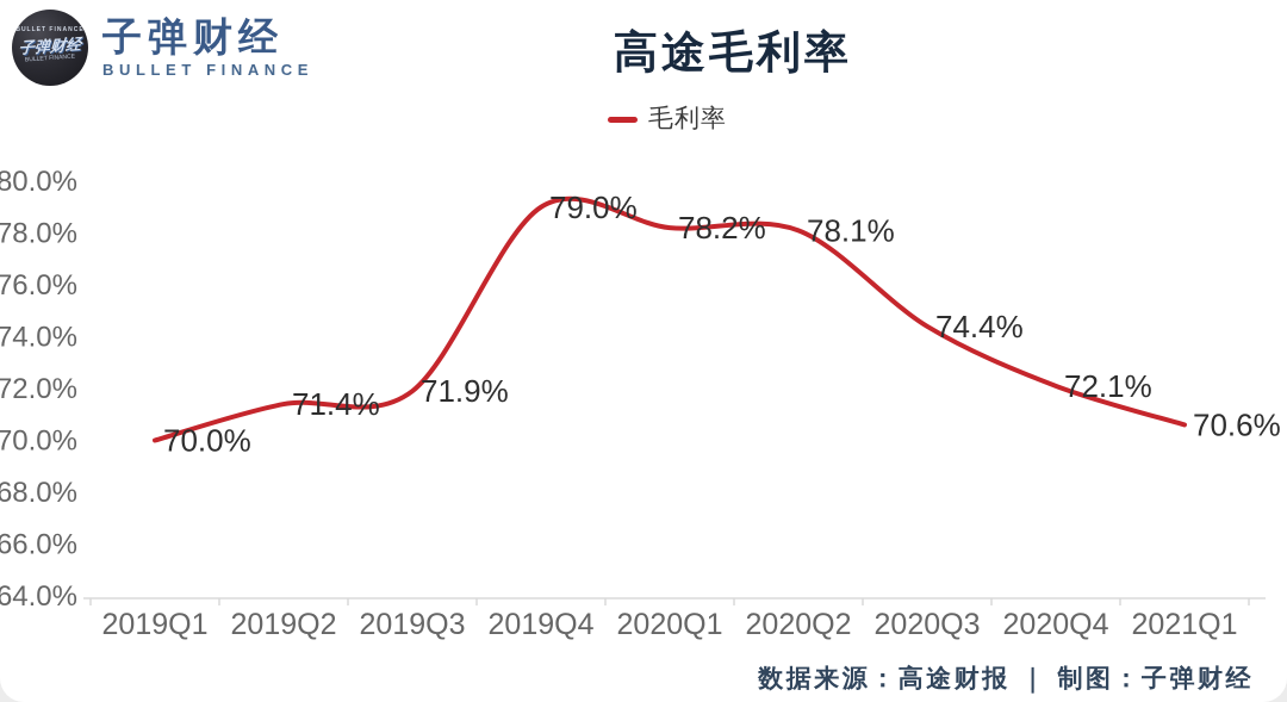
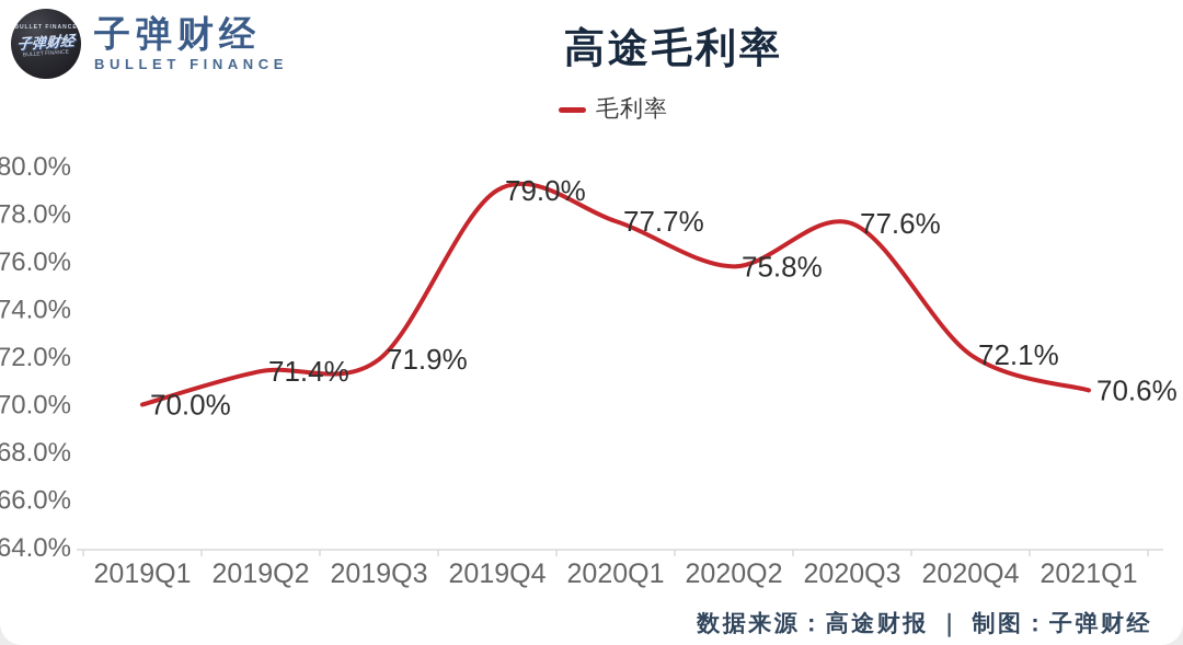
2020Q1: 78.2% -> 77.7%
2020Q2: 78.1% -> 75.8%
2020Q3: 74.4% -> 77.6%
